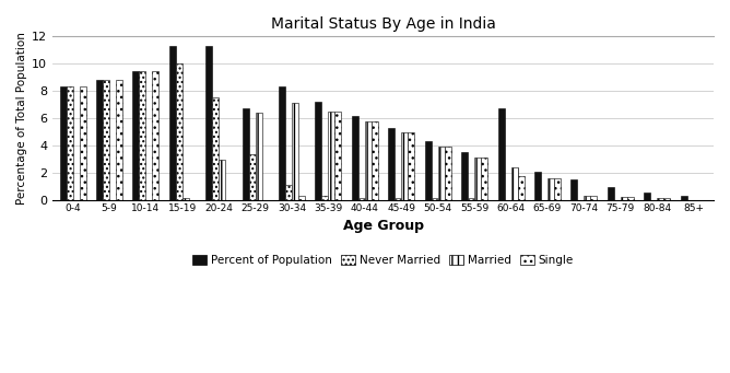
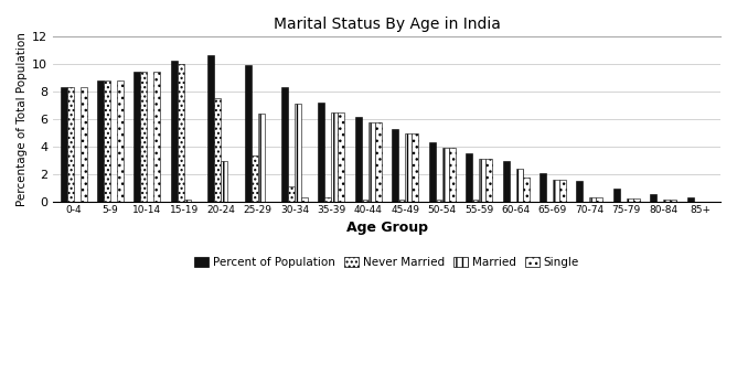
Percent of Population/15-19: 11.3 -> 10.2
Percent of Population/20-24: 11.3 -> 10.6
Percent of Population/25-29: 6.7 -> 9.9
Percent of Population/60-64: 6.7 -> 3.0
